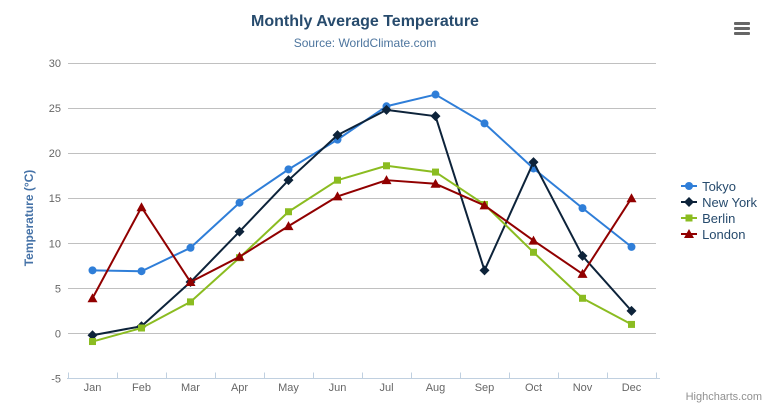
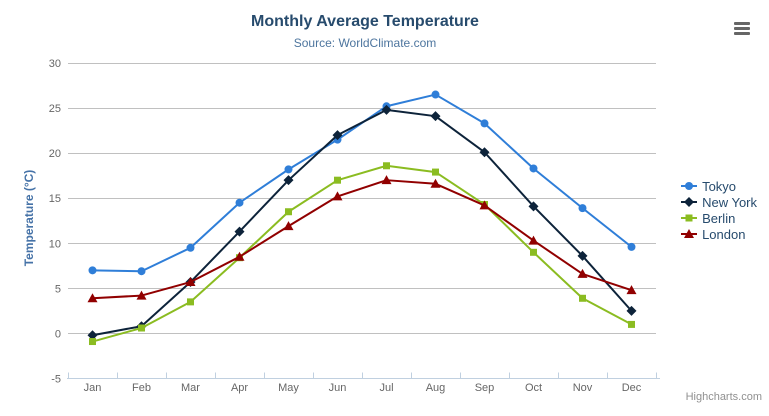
London/Feb: 14 -> 4
New York/Sep: 7 -> 20
New York/Oct: 19 -> 14
London/Dec: 15 -> 5
